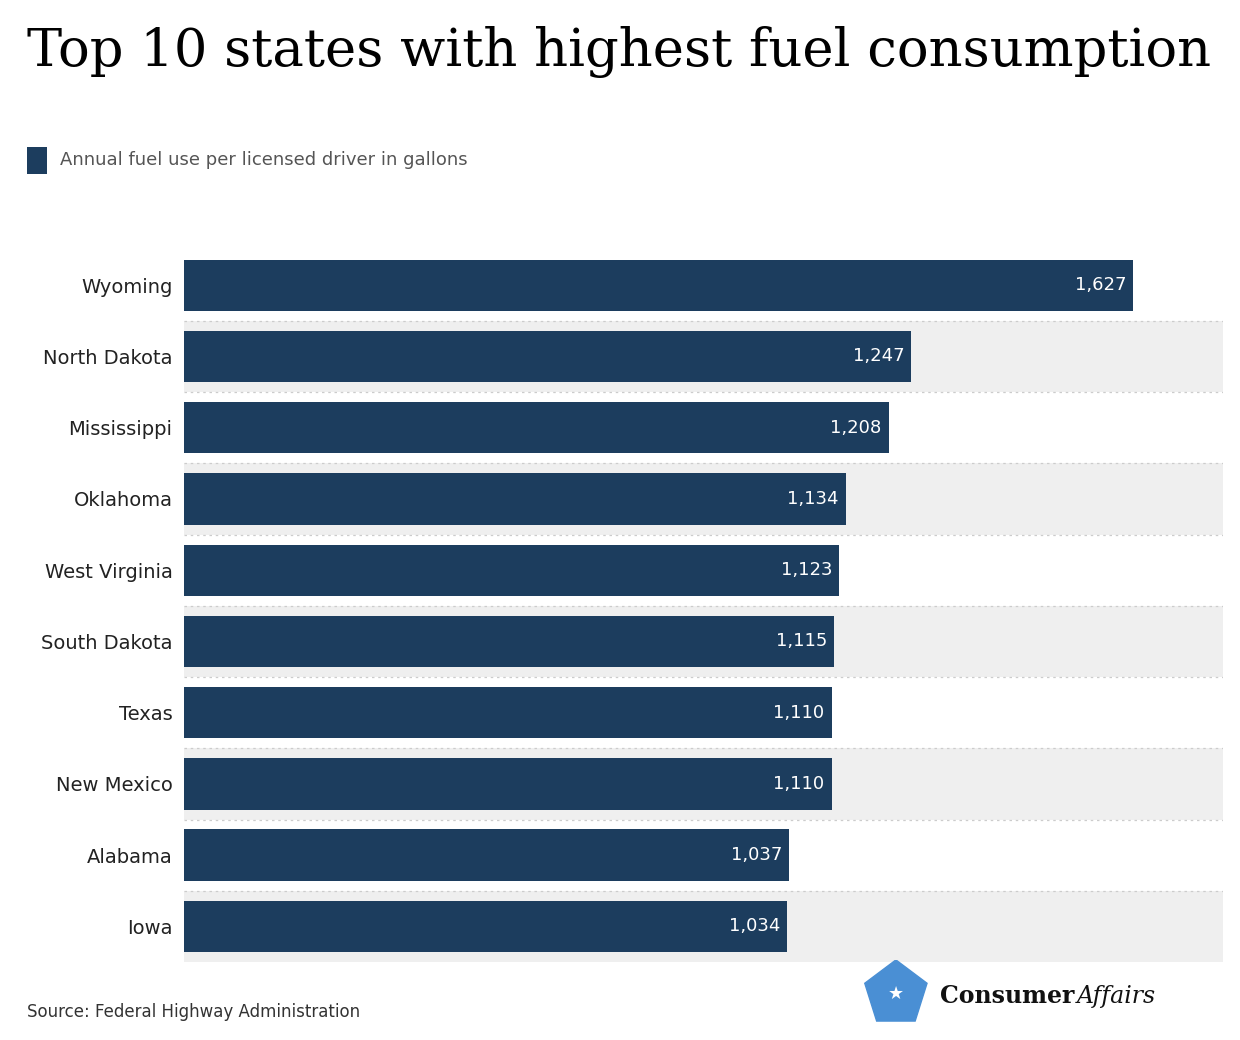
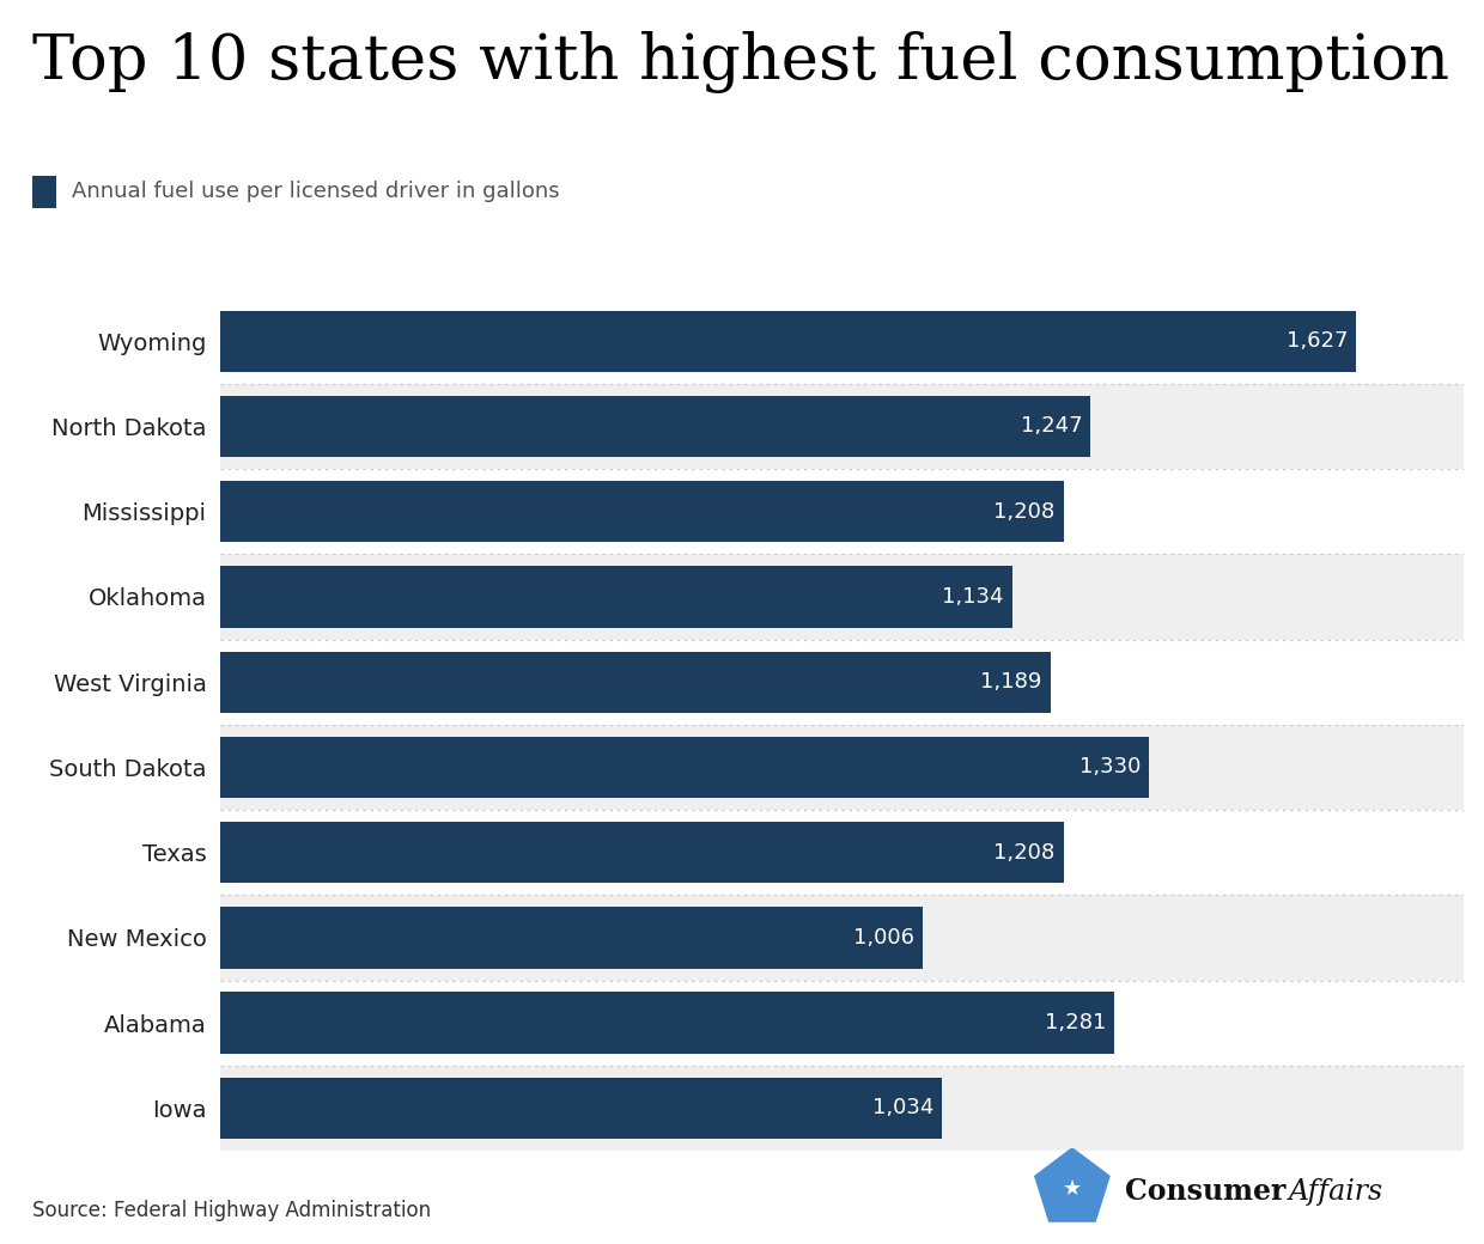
West Virginia: 1,123 -> 1,189
South Dakota: 1,115 -> 1,330
Texas: 1,110 -> 1,208
New Mexico: 1,110 -> 1,006
Alabama: 1,037 -> 1,281
